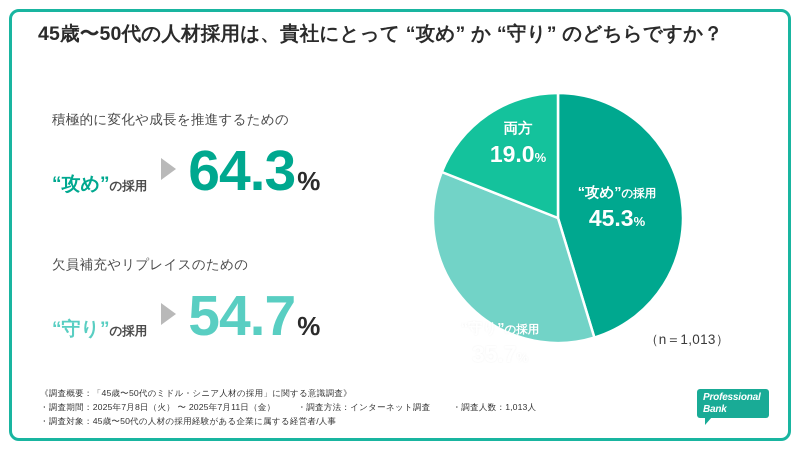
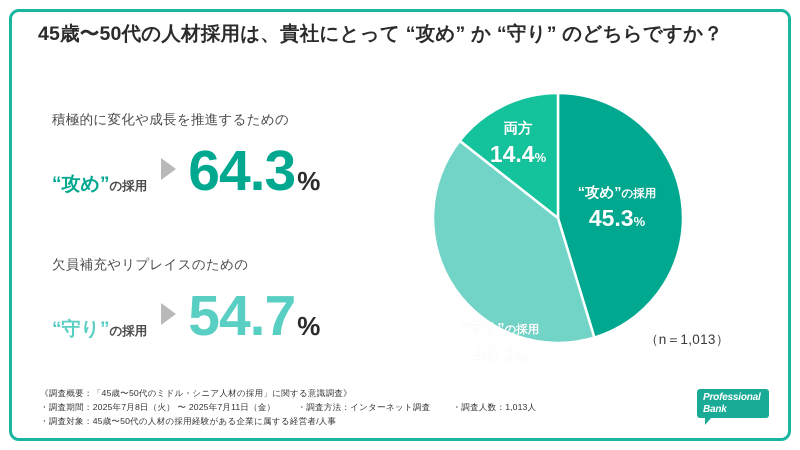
“守り”の採用: 35.7 -> 40.3
両方: 19.0 -> 14.4
